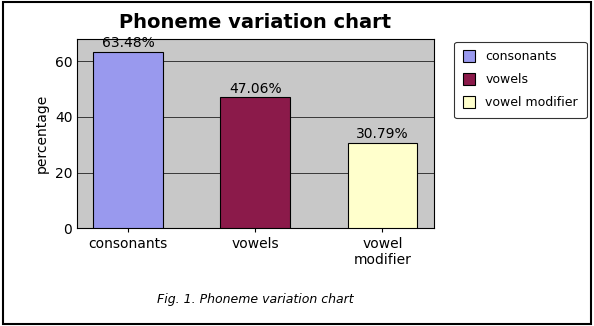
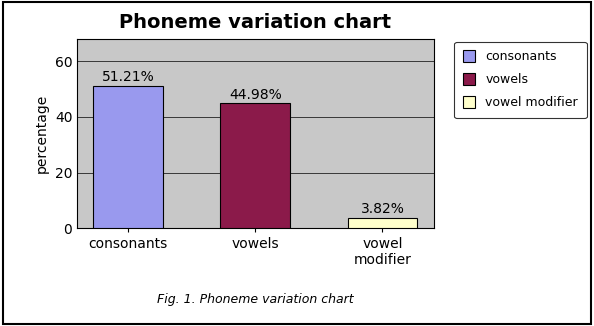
consonants: 63.48% -> 51.21%
vowels: 47.06% -> 44.98%
vowel modifier: 30.79% -> 3.82%
